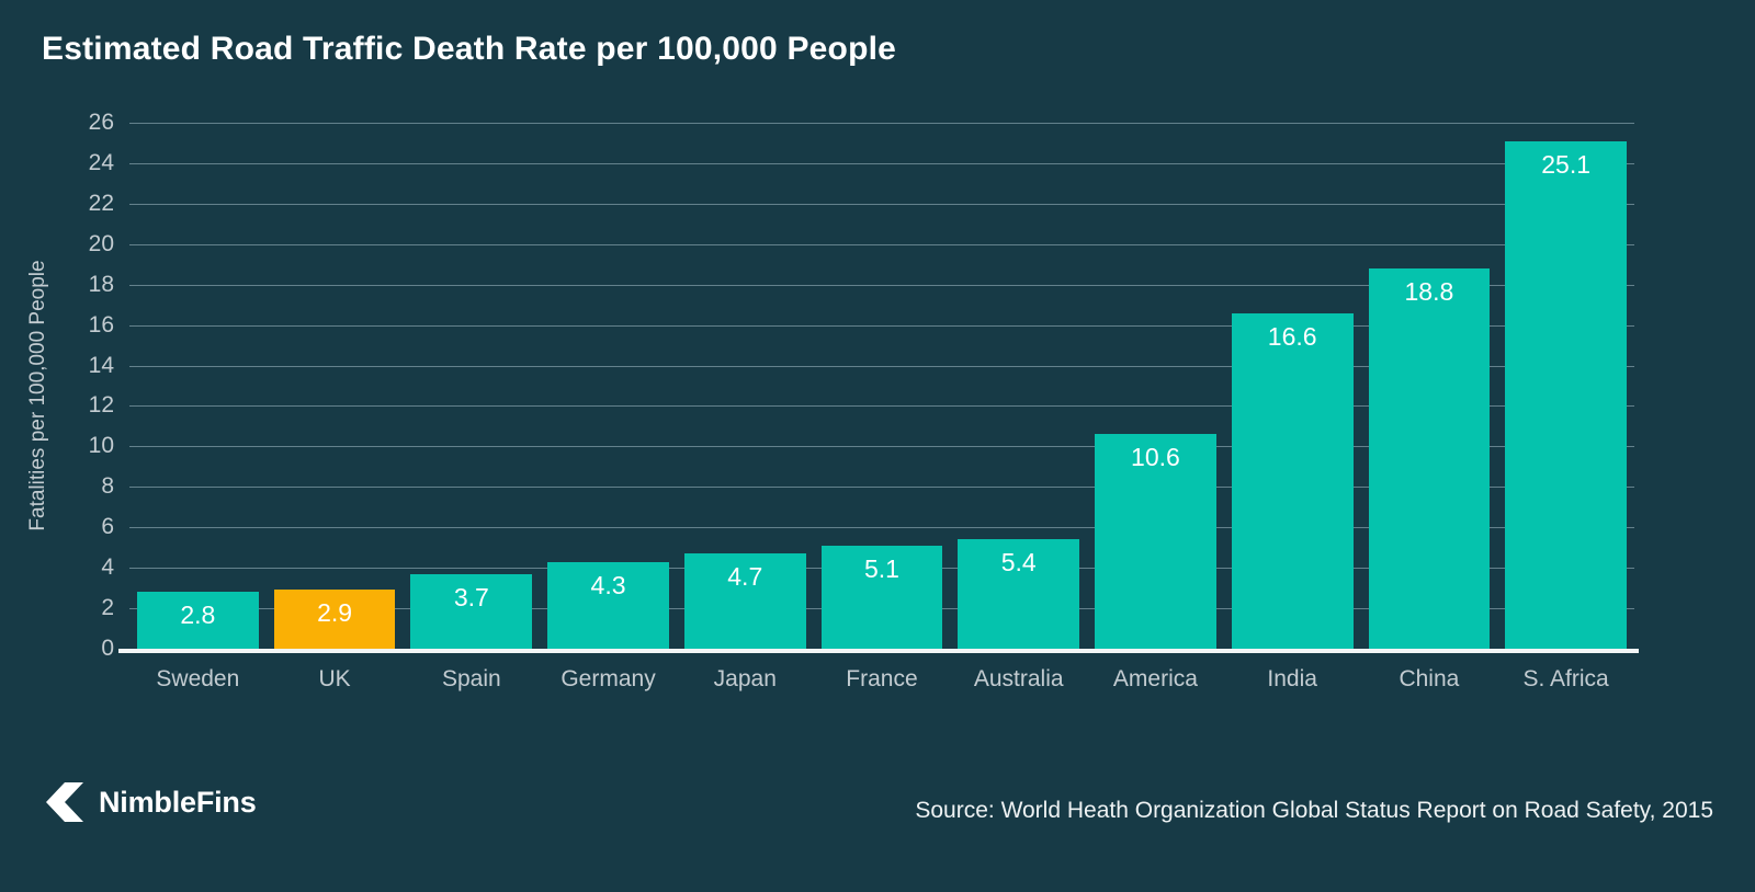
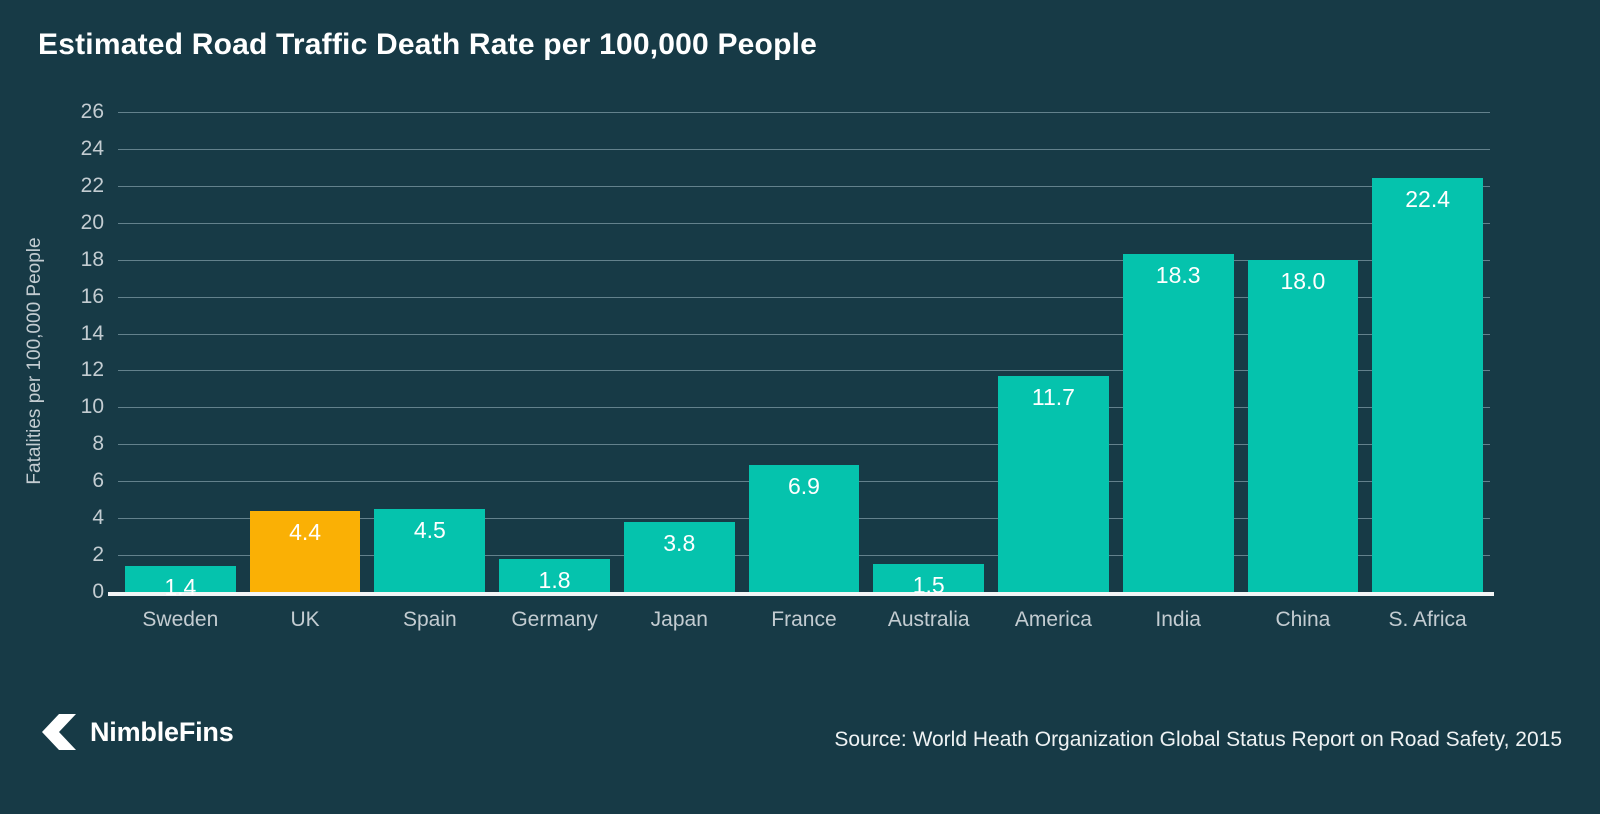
Sweden: 2.8 -> 1.4
UK: 2.9 -> 4.4
Spain: 3.7 -> 4.5
Germany: 4.3 -> 1.8
Japan: 4.7 -> 3.8
France: 5.1 -> 6.9
Australia: 5.4 -> 1.5
America: 10.6 -> 11.7
India: 16.6 -> 18.3
China: 18.8 -> 18.0
S. Africa: 25.1 -> 22.4
